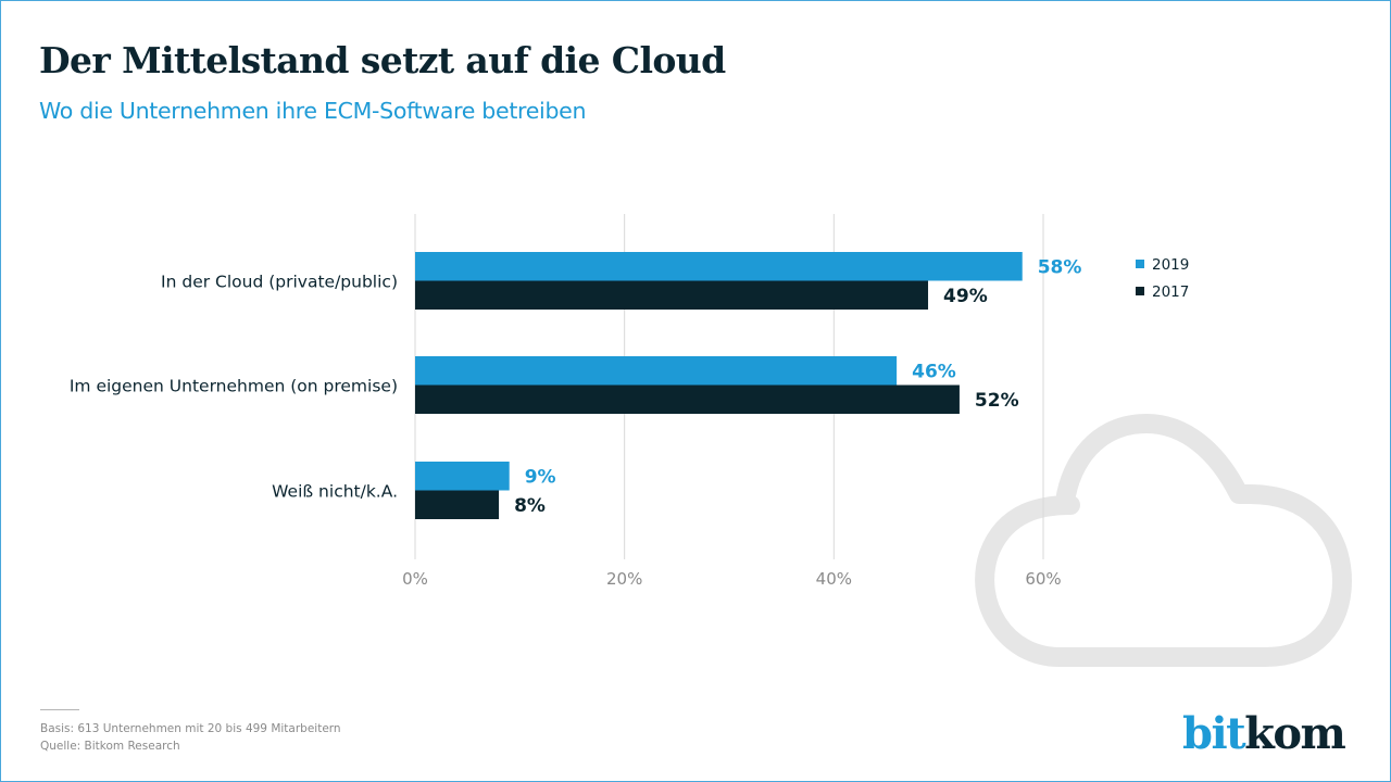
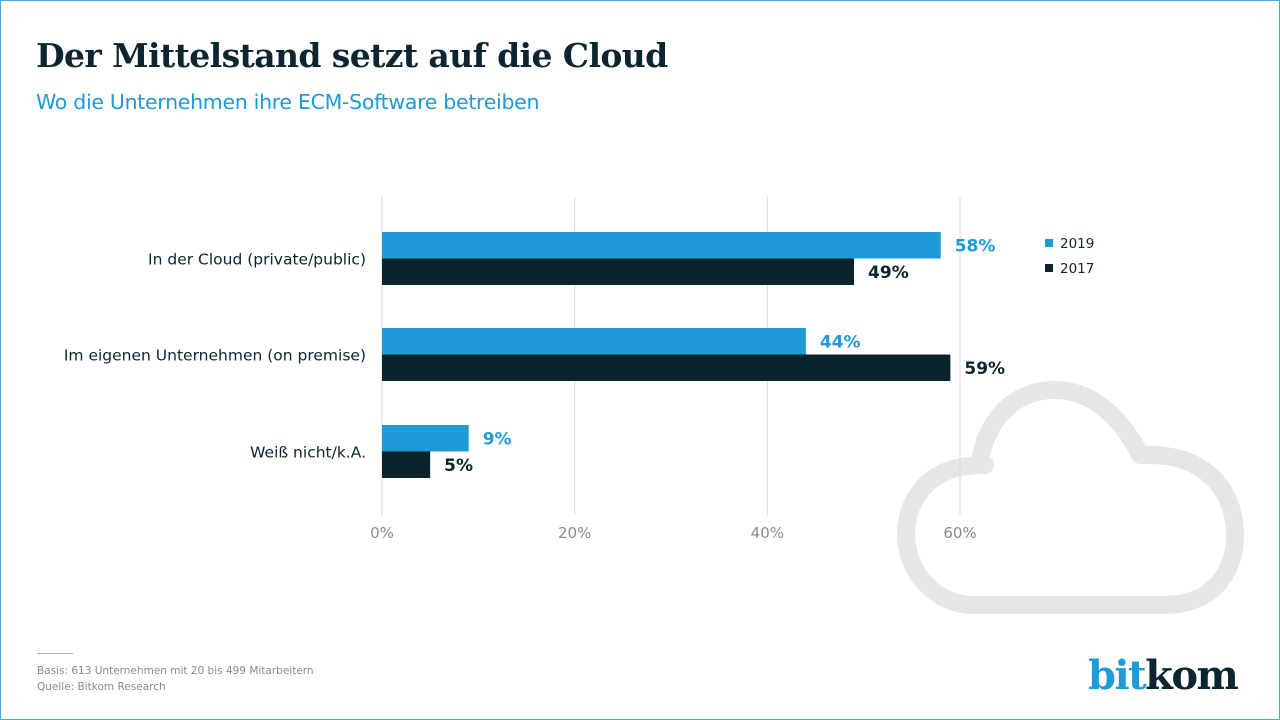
2019/Im eigenen Unternehmen (on premise): 46% -> 44%
2017/Im eigenen Unternehmen (on premise): 52% -> 59%
2017/Weiß nicht/k.A.: 8% -> 5%
